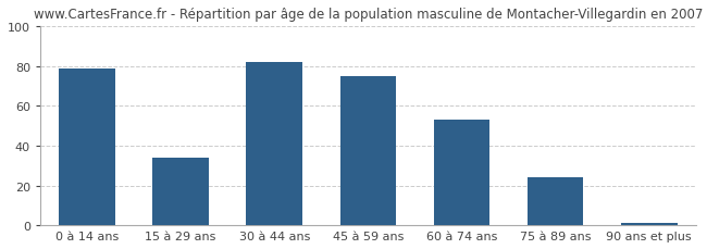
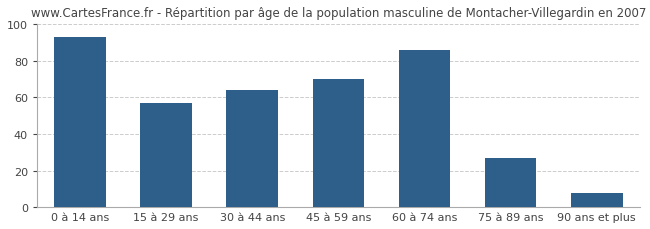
0 à 14 ans: 79 -> 93
15 à 29 ans: 34 -> 57
30 à 44 ans: 82 -> 64
45 à 59 ans: 75 -> 70
60 à 74 ans: 53 -> 86
75 à 89 ans: 24 -> 27
90 ans et plus: 1 -> 8
